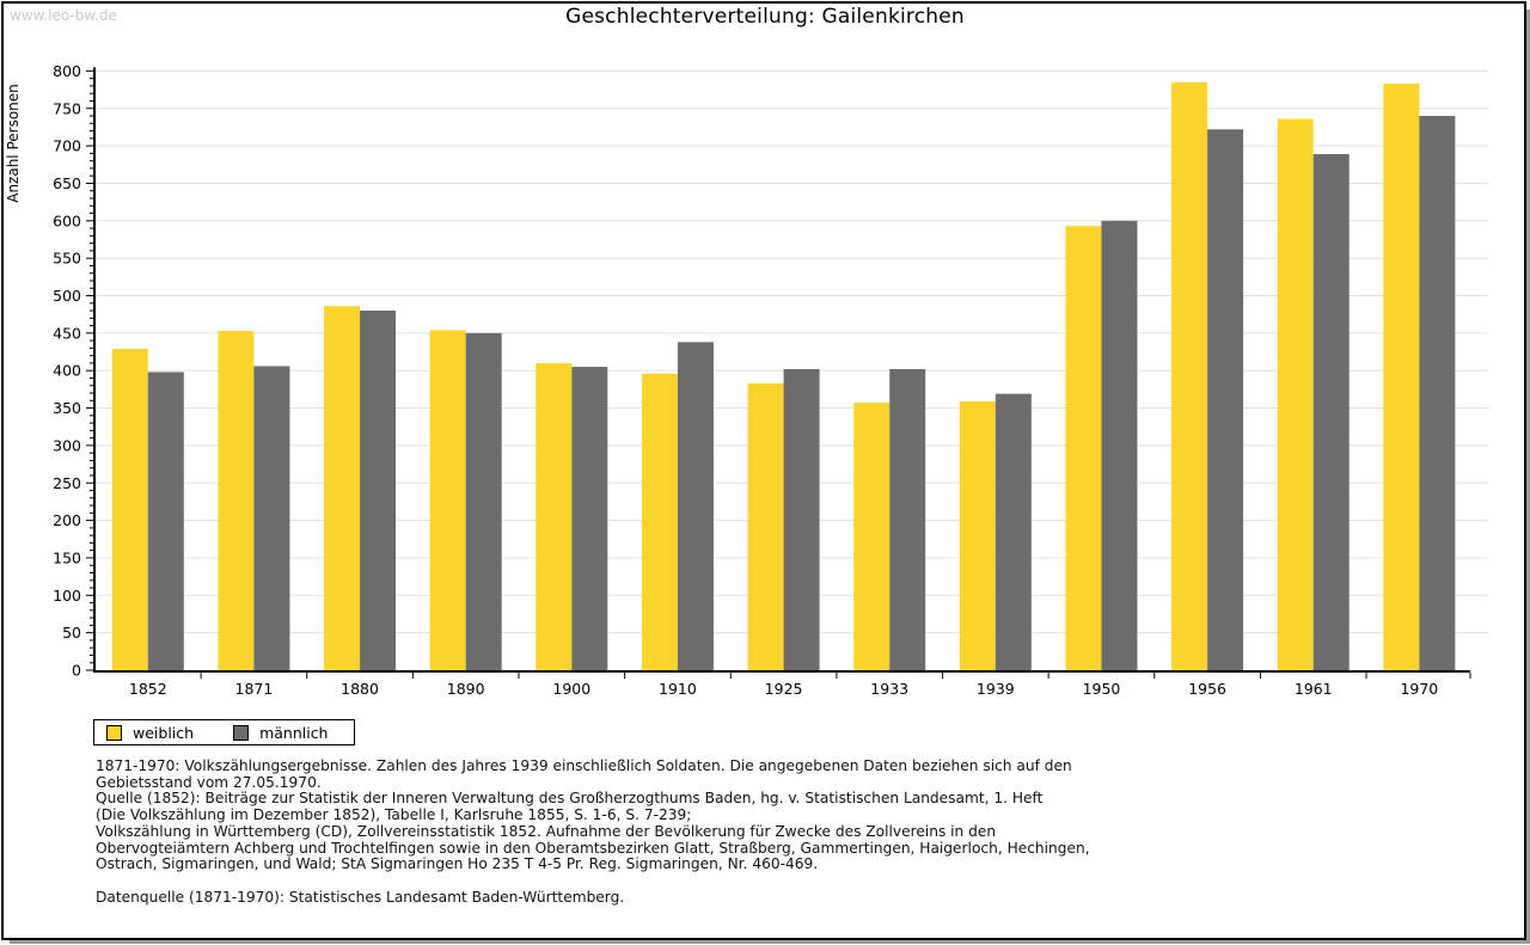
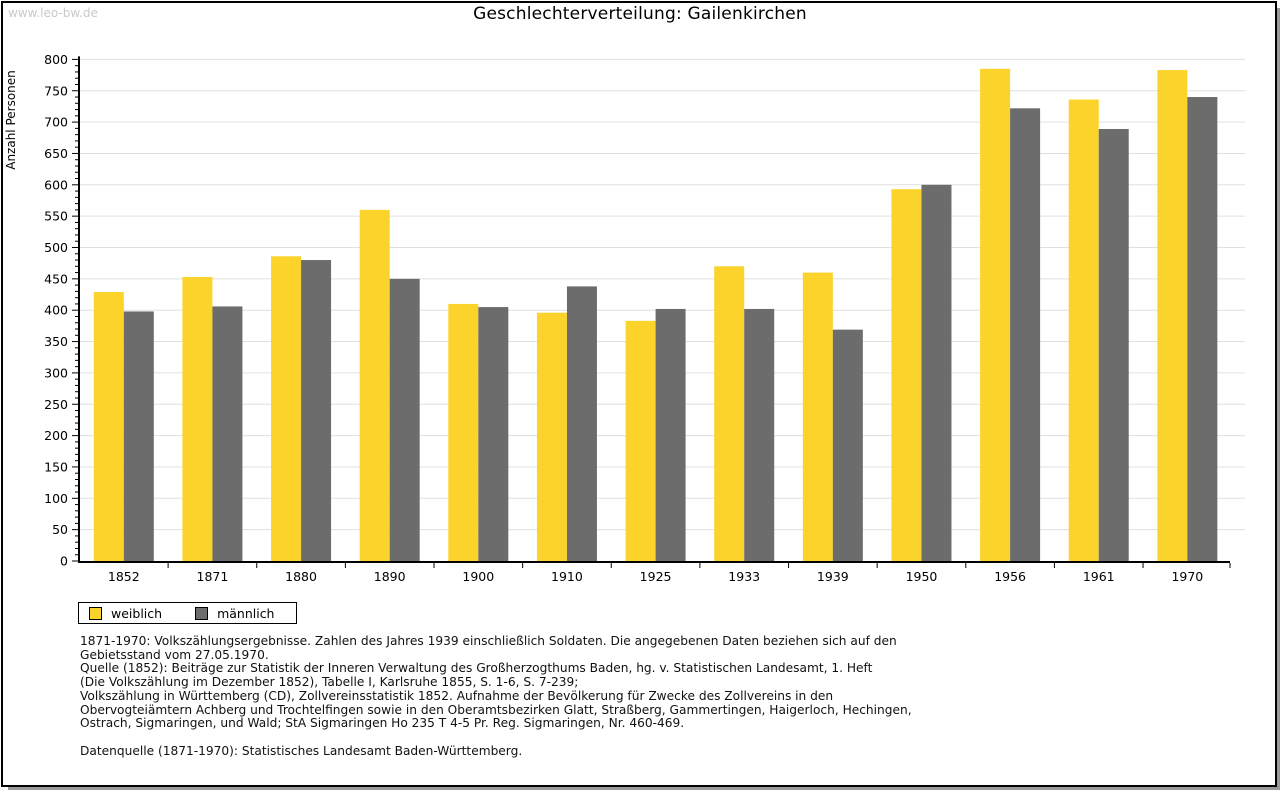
weiblich/1890: 450 -> 560
weiblich/1933: 360 -> 470
weiblich/1939: 360 -> 460
